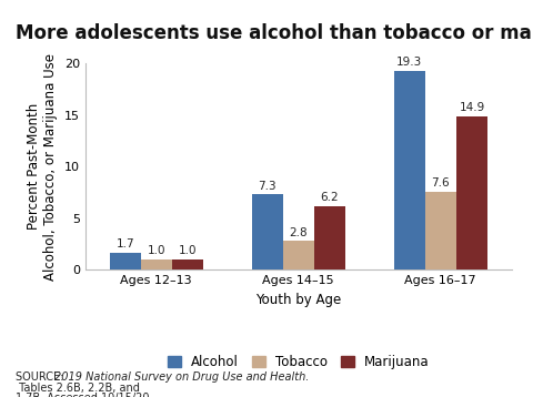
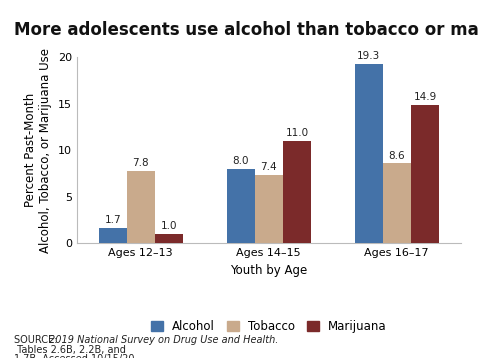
Tobacco/Ages 12–13: 1.0 -> 7.8
Alcohol/Ages 14–15: 7.3 -> 8.0
Tobacco/Ages 14–15: 2.8 -> 7.4
Marijuana/Ages 14–15: 6.2 -> 11.0
Tobacco/Ages 16–17: 7.6 -> 8.6
